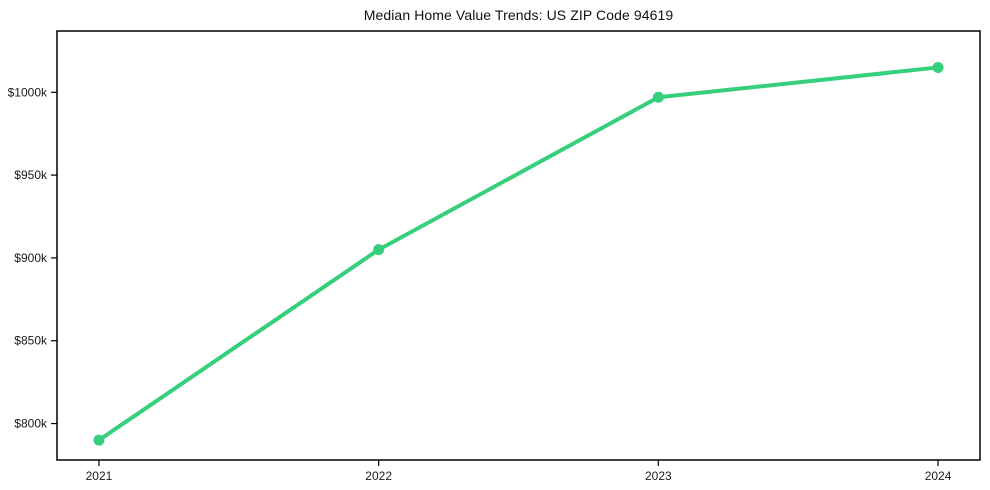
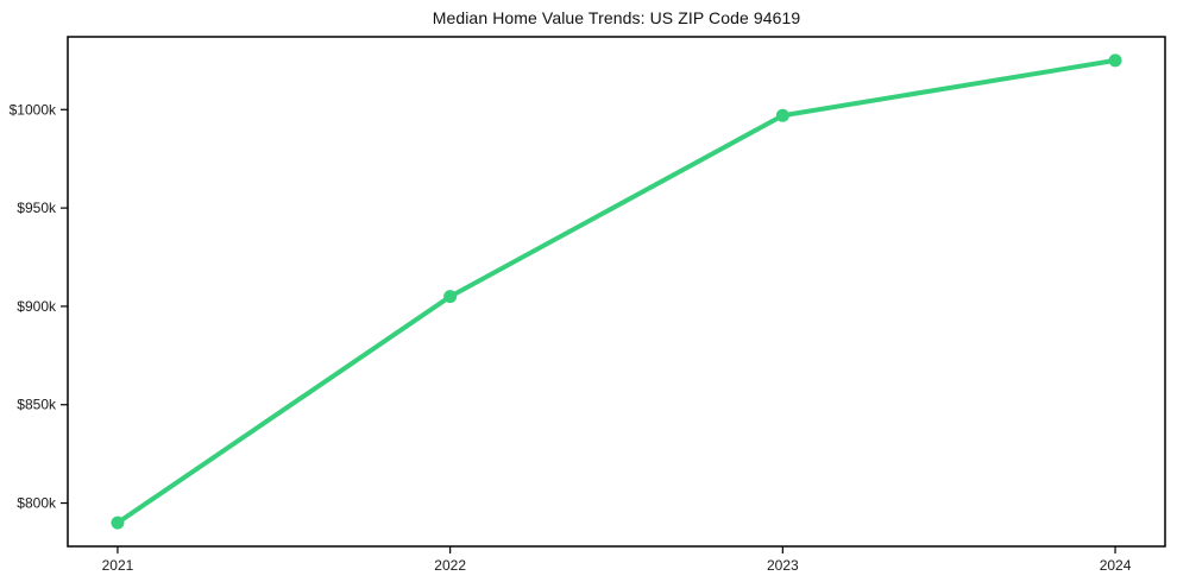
2024: $1015k -> $1025k
